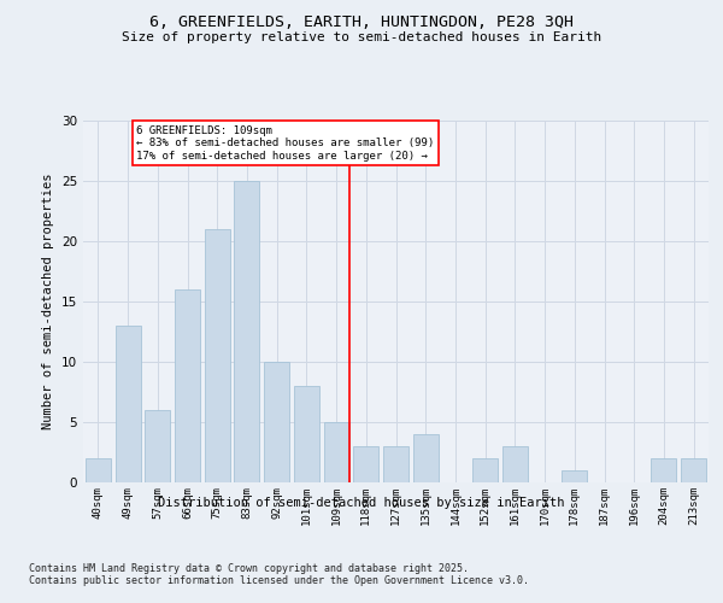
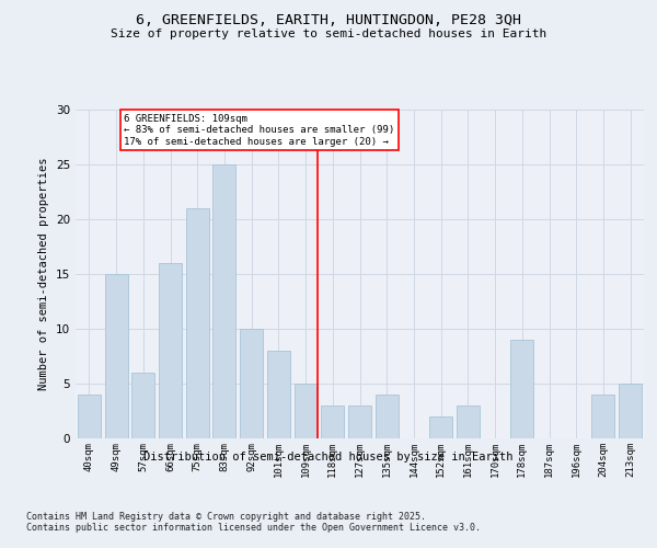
40sqm: 2 -> 4
49sqm: 13 -> 15
178sqm: 1 -> 9
204sqm: 2 -> 4
213sqm: 2 -> 5
